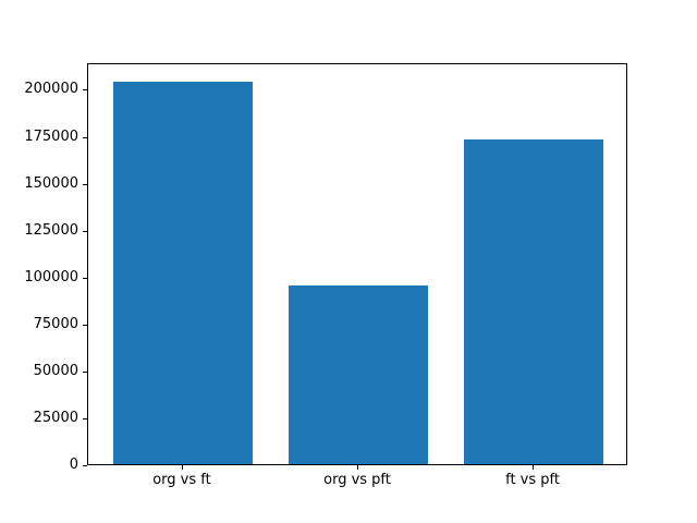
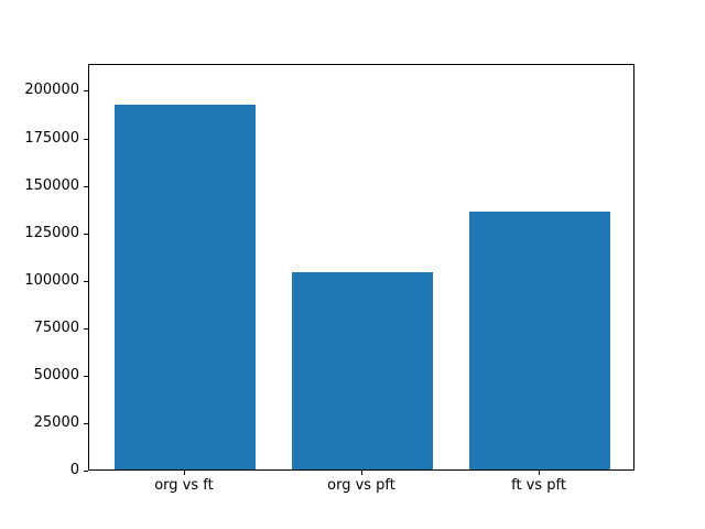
org vs ft: 204000 -> 192000
org vs pft: 95000 -> 104000
ft vs pft: 173000 -> 136000
